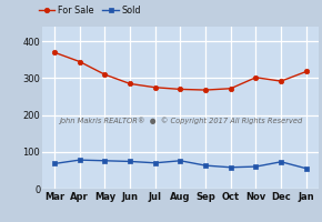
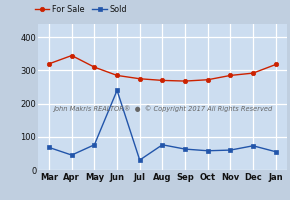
For Sale/Mar: 370 -> 320
Sold/Apr: 78 -> 45
Sold/Jun: 74 -> 240
Sold/Jul: 70 -> 30
For Sale/Nov: 302 -> 285
